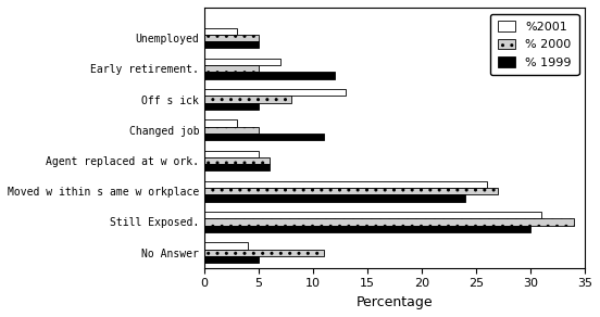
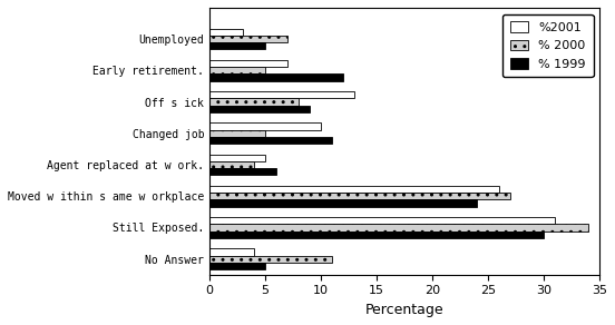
% 2000/Unemployed: 5 -> 7
% 1999/Off s ick: 5 -> 9
%2001/Changed job: 3 -> 10
% 2000/Agent replaced at w ork.: 6 -> 4
